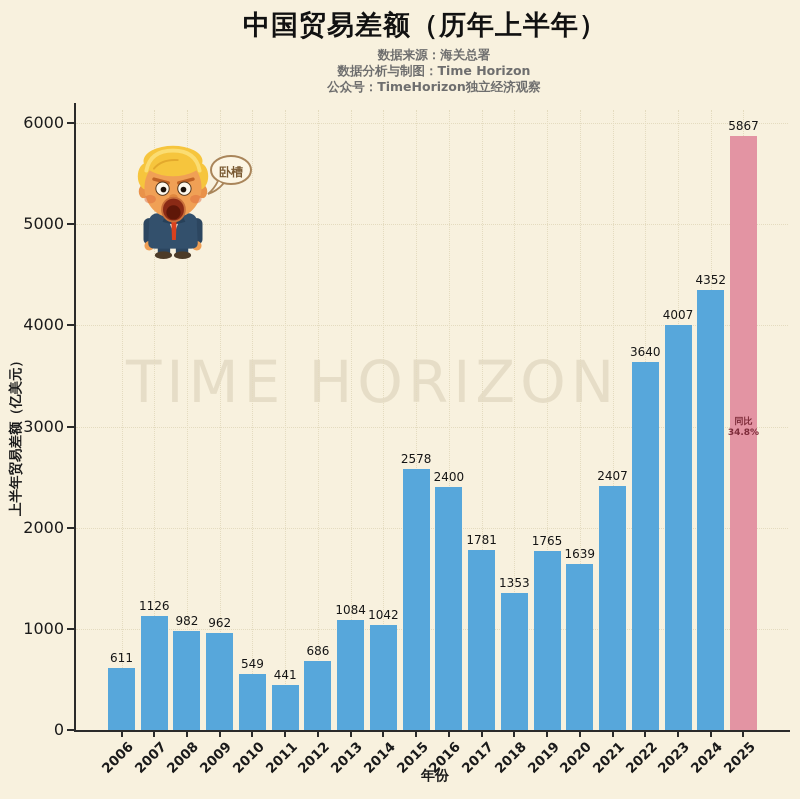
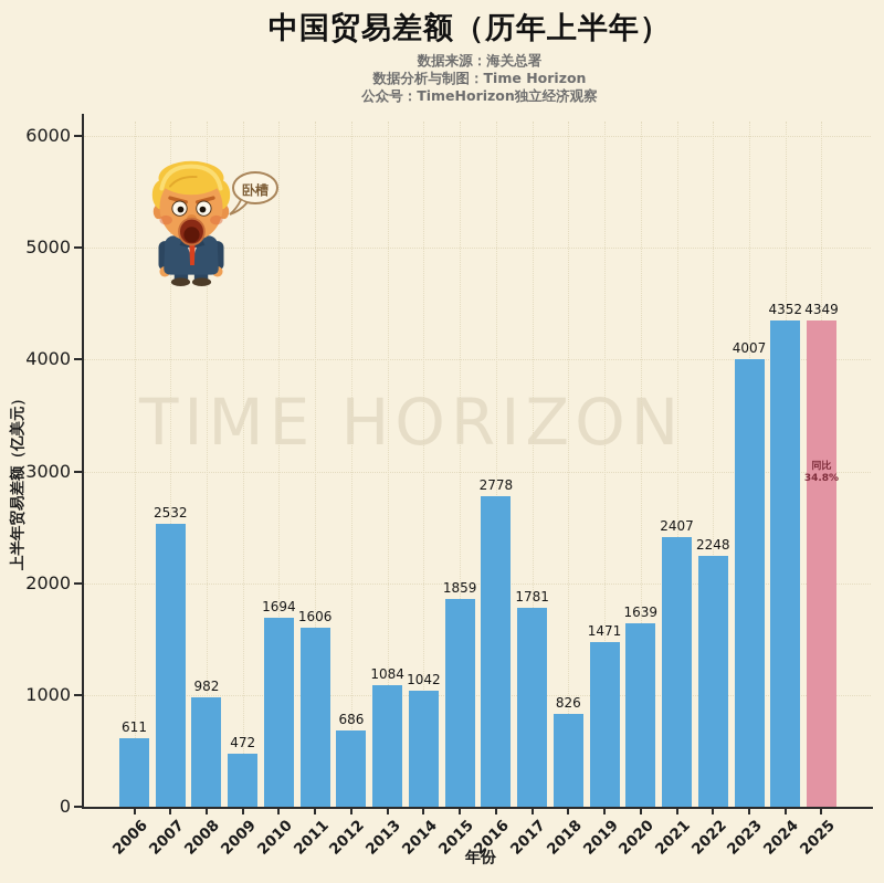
2007: 1126 -> 2532
2009: 962 -> 472
2010: 549 -> 1694
2011: 441 -> 1606
2015: 2578 -> 1859
2016: 2400 -> 2778
2018: 1353 -> 826
2019: 1765 -> 1471
2022: 3640 -> 2248
2025: 5867 -> 4349
